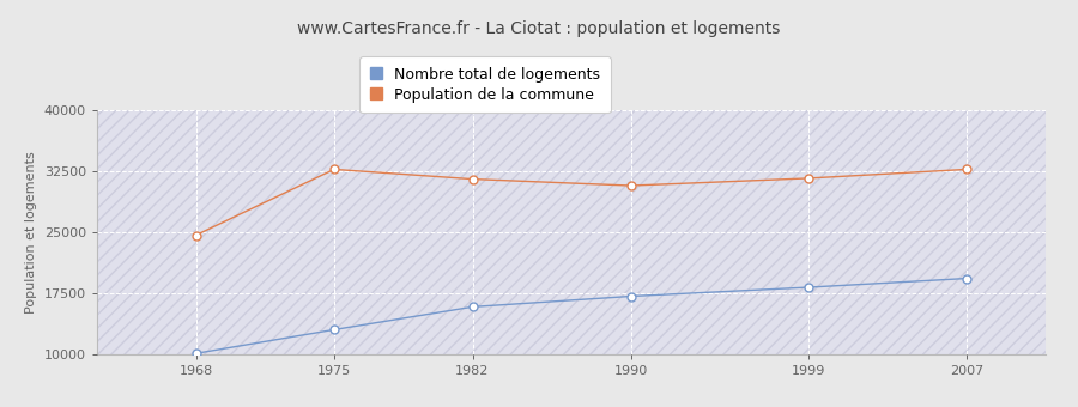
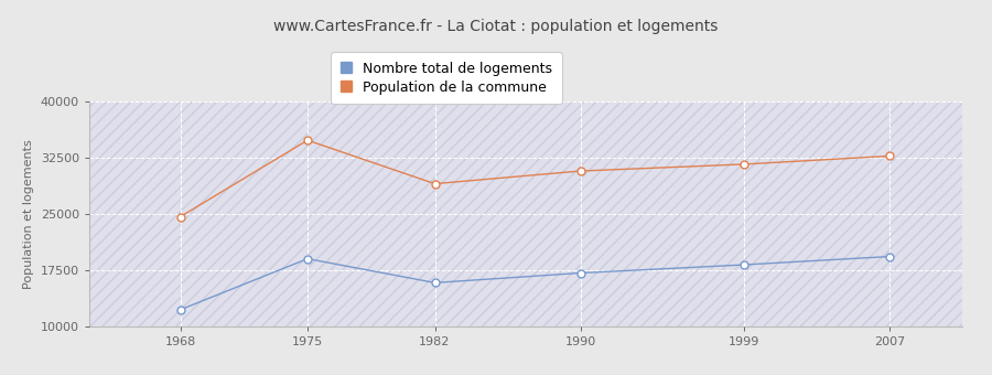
Nombre total de logements/1968: 10100 -> 12200
Nombre total de logements/1975: 13000 -> 19000
Population de la commune/1975: 32700 -> 34800
Population de la commune/1982: 31500 -> 29000
